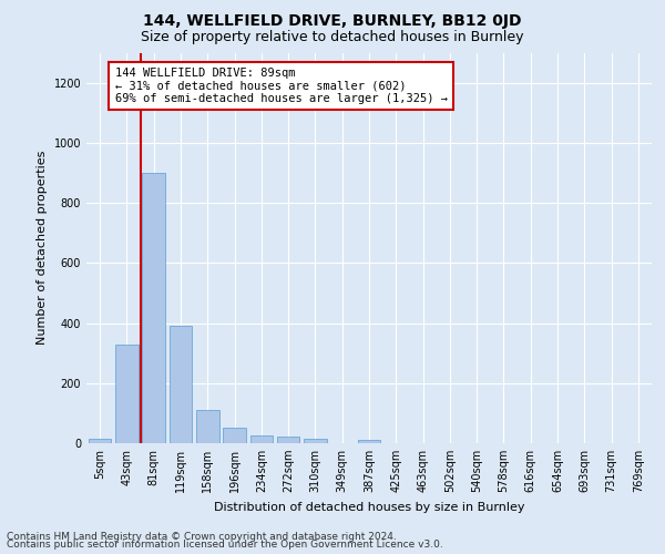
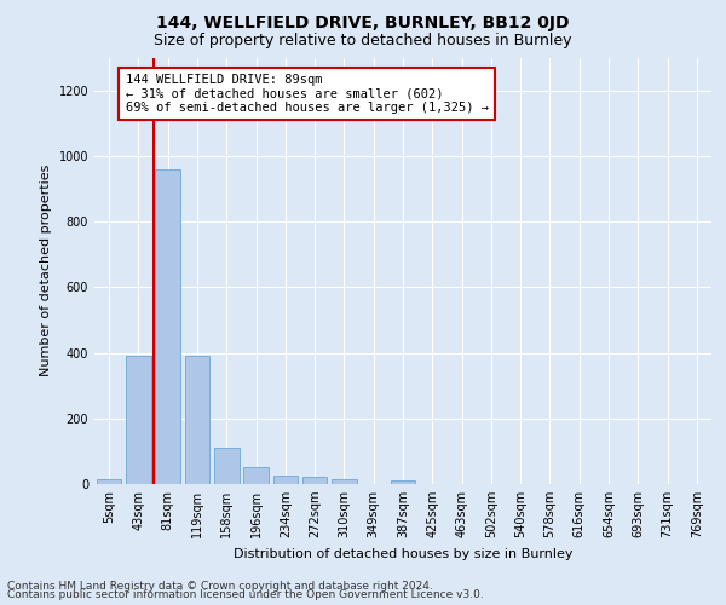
43sqm: 330 -> 390
81sqm: 900 -> 960
